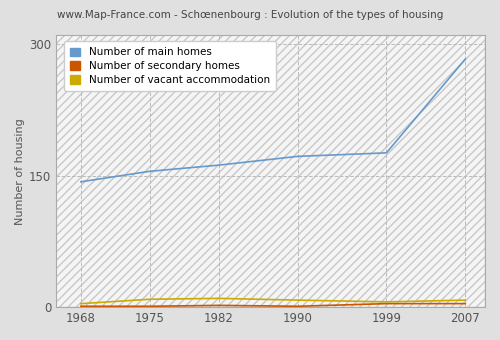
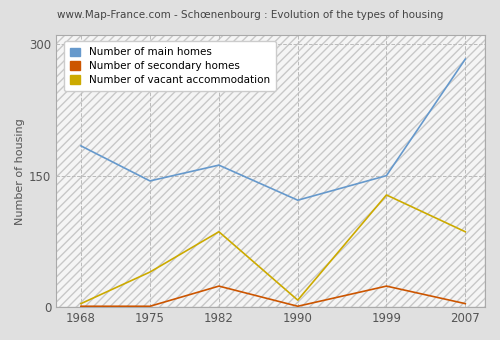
Number of main homes/1968: 143 -> 184
Number of main homes/1975: 155 -> 144
Number of vacant accommodation/1975: 9 -> 40
Number of secondary homes/1982: 2 -> 24
Number of vacant accommodation/1982: 10 -> 86
Number of main homes/1990: 172 -> 122
Number of main homes/1999: 176 -> 150
Number of secondary homes/1999: 4 -> 24
Number of vacant accommodation/1999: 6 -> 128
Number of vacant accommodation/2007: 8 -> 86
